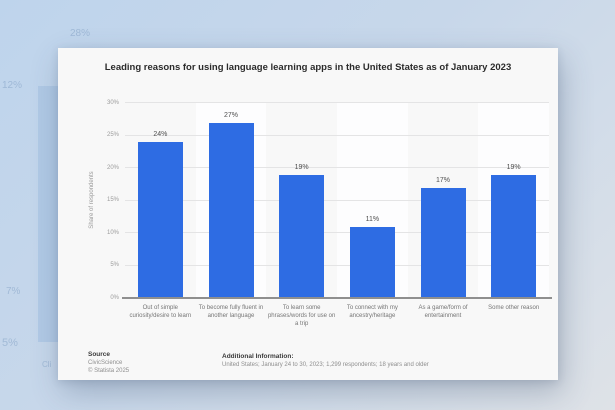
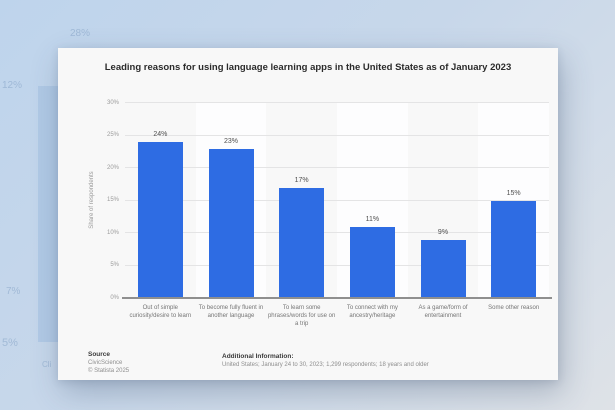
To become fully fluent in another language: 27% -> 23%
To learn some phrases/words for use on a trip: 19% -> 17%
As a game/form of entertainment: 17% -> 9%
Some other reason: 19% -> 15%
